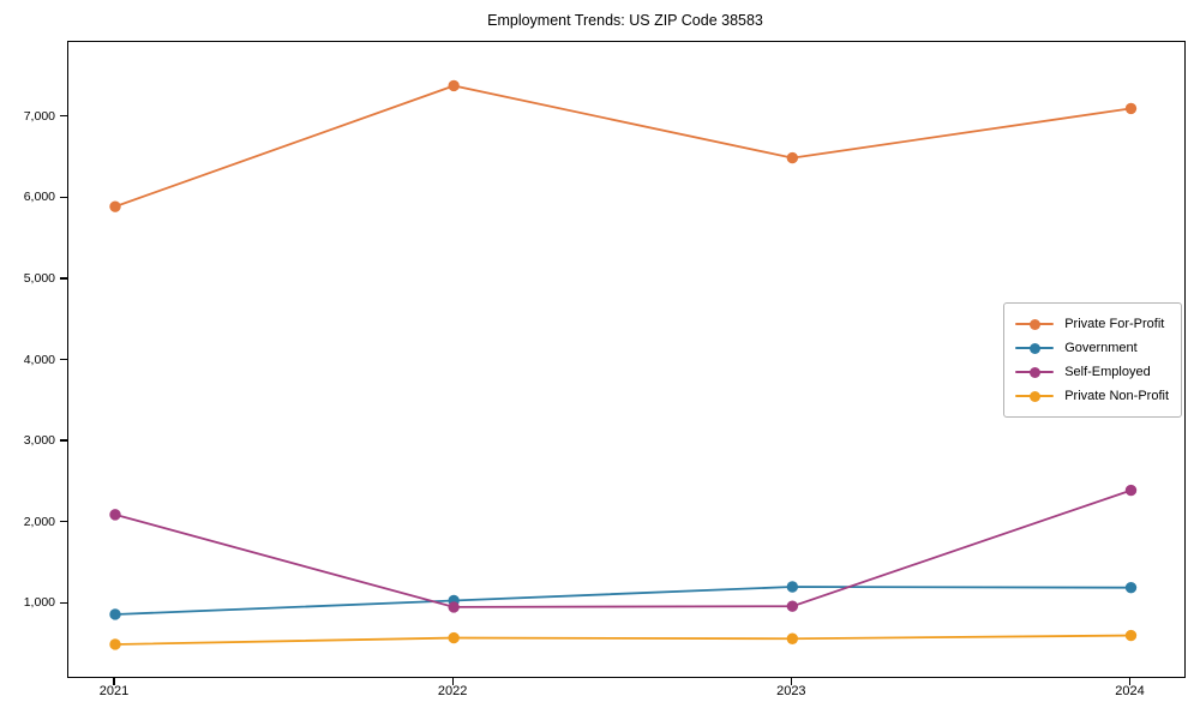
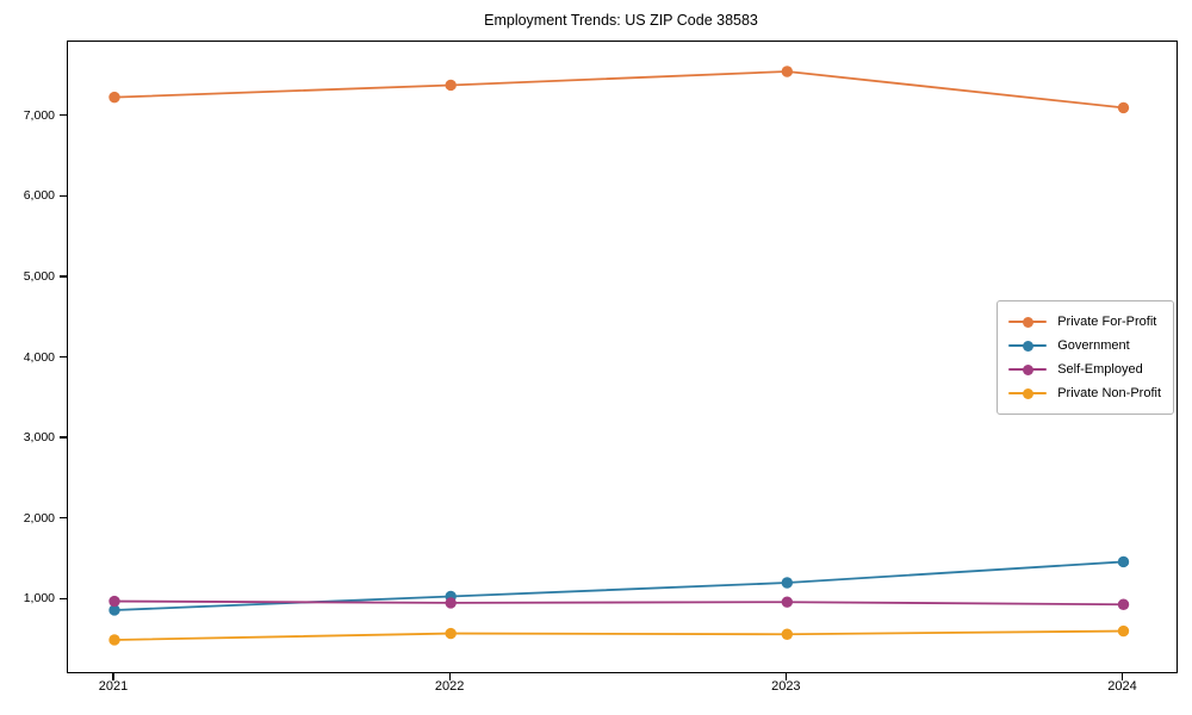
Private For-Profit/2021: 5900 -> 7200
Self-Employed/2021: 2100 -> 1000
Private For-Profit/2023: 6500 -> 7600
Government/2024: 1200 -> 1500
Self-Employed/2024: 2400 -> 900
